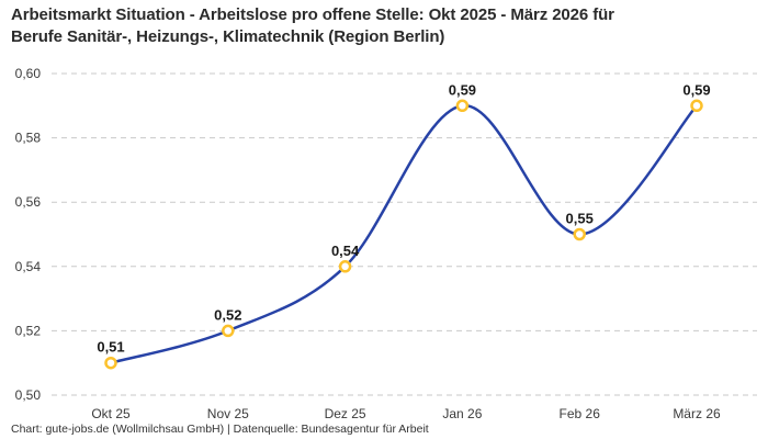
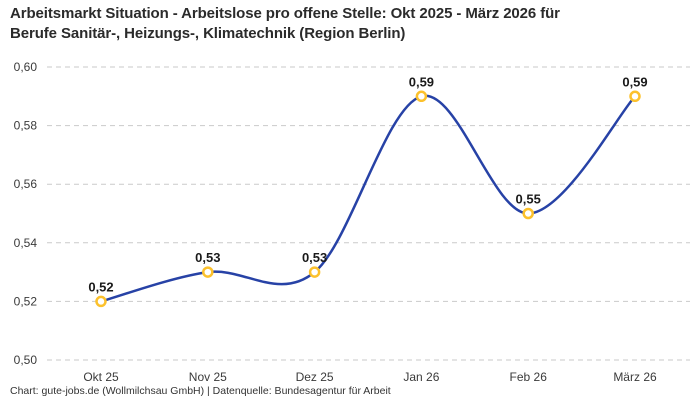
Okt 25: 0,51 -> 0,52
Nov 25: 0,52 -> 0,53
Dez 25: 0,54 -> 0,53
